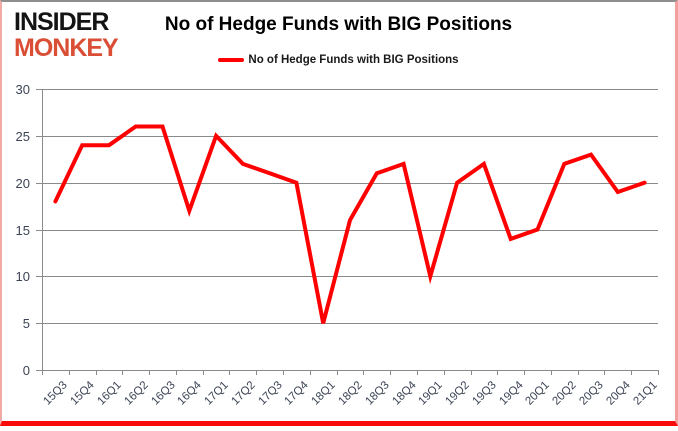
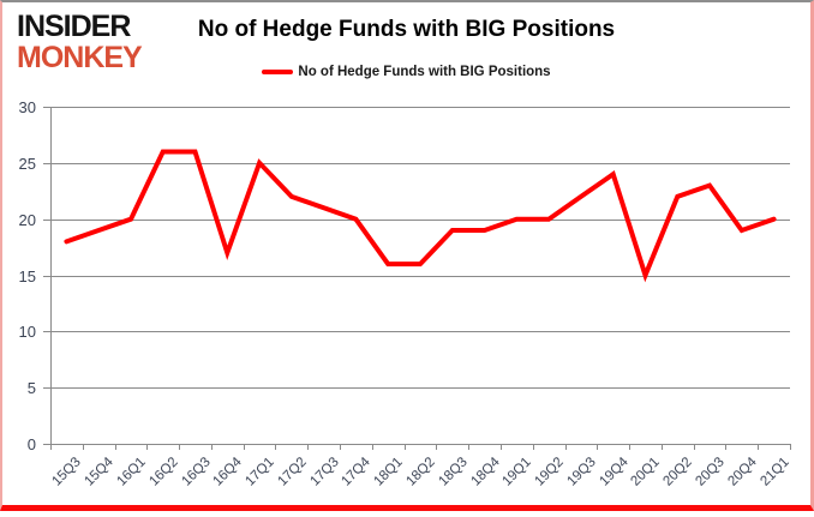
15Q4: 24 -> 19
16Q1: 24 -> 20
18Q1: 5 -> 16
18Q3: 21 -> 19
18Q4: 22 -> 19
19Q1: 10 -> 20
19Q4: 14 -> 24
